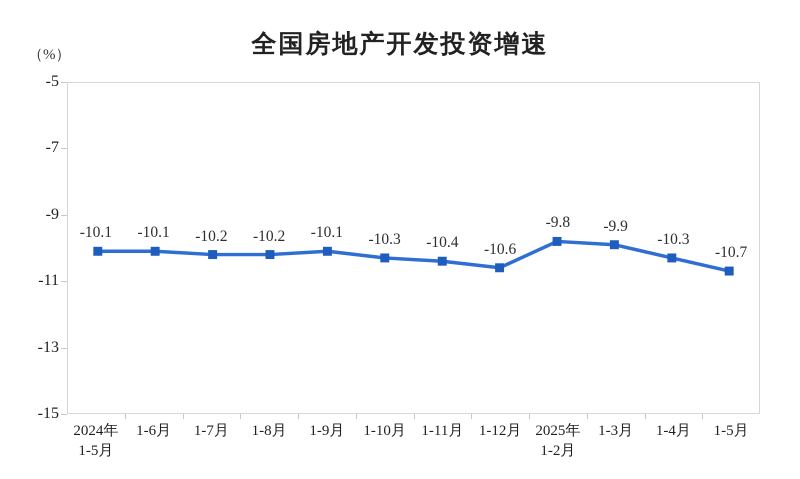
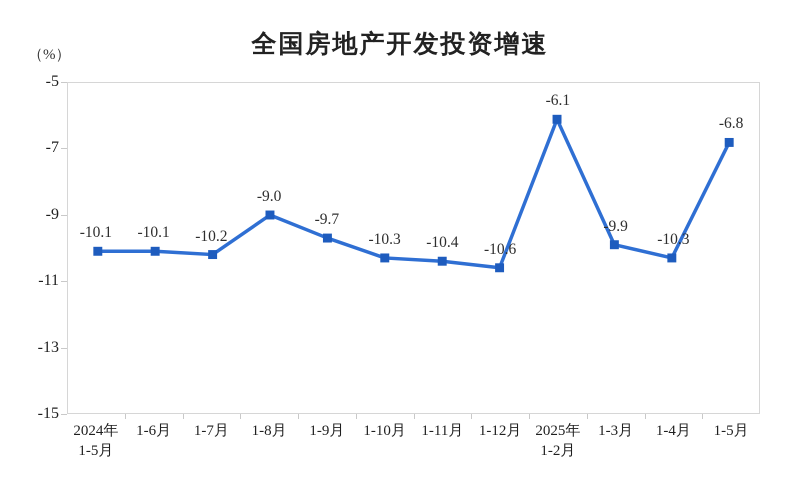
1-8月: -10.2 -> -9.0
1-9月: -10.1 -> -9.7
2025年 1-2月: -9.8 -> -6.1
1-5月: -10.7 -> -6.8
